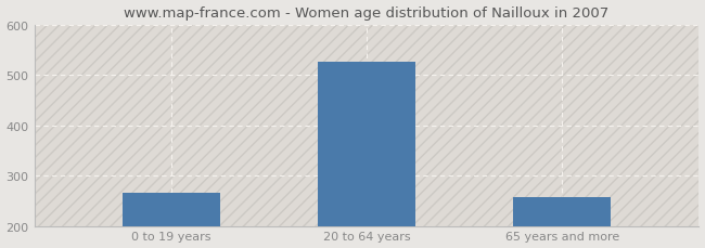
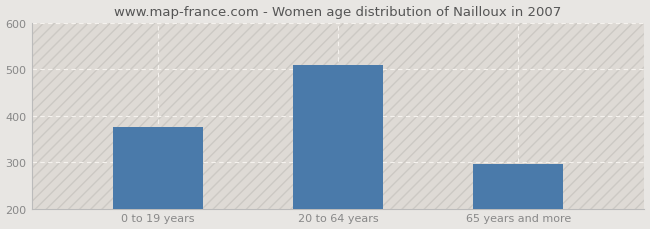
0 to 19 years: 265 -> 375
20 to 64 years: 527 -> 510
65 years and more: 258 -> 295
